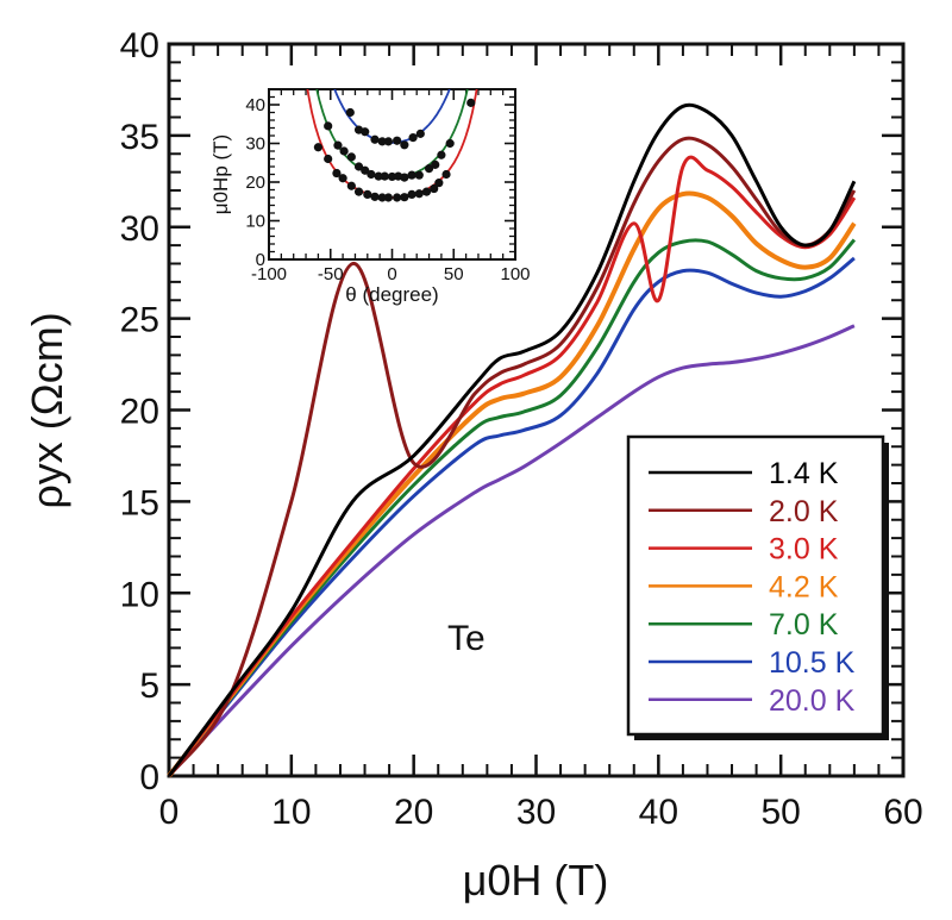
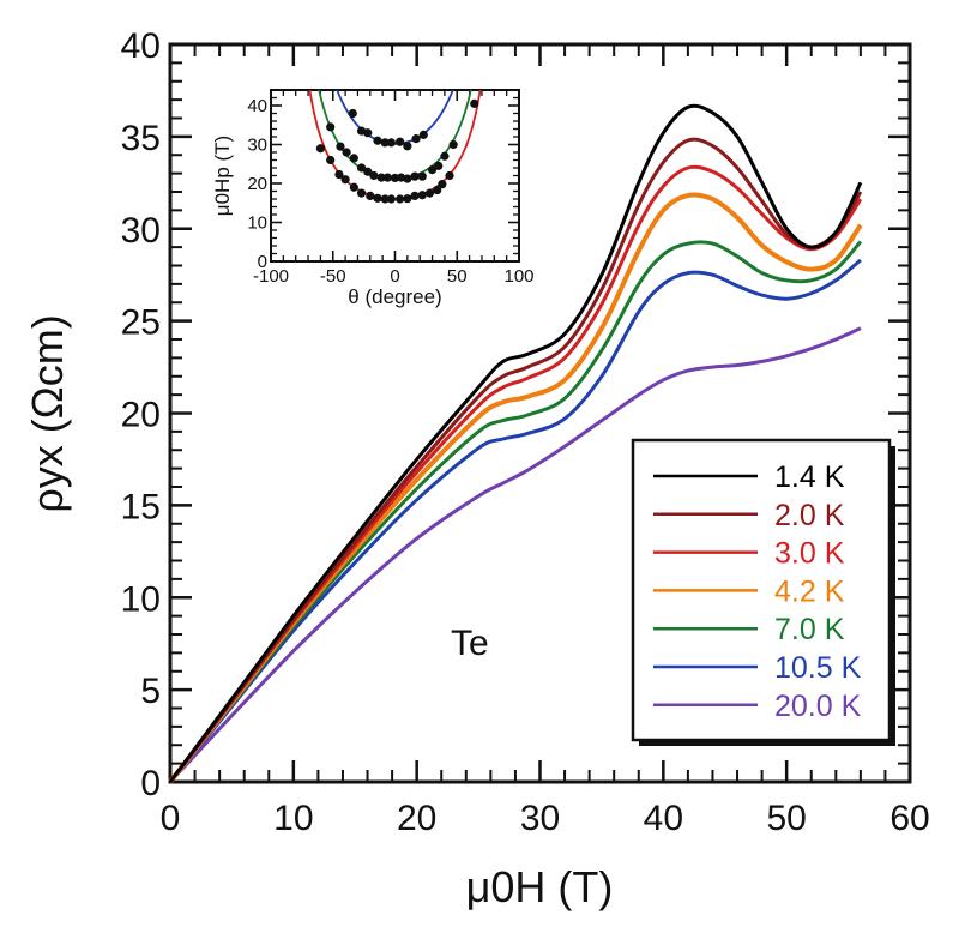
2.0 K/10: 15 -> 9
1.4 K/15: 15 -> 13
2.0 K/15: 28 -> 13
3.0 K/40: 26 -> 32
